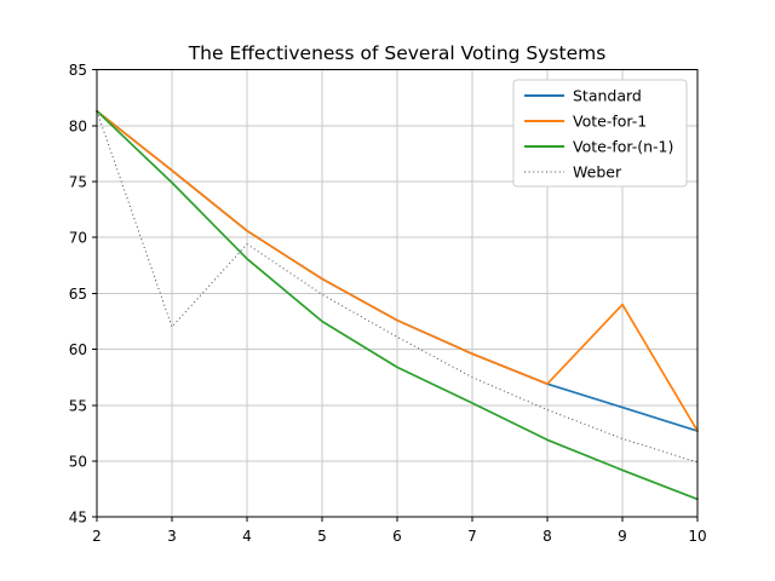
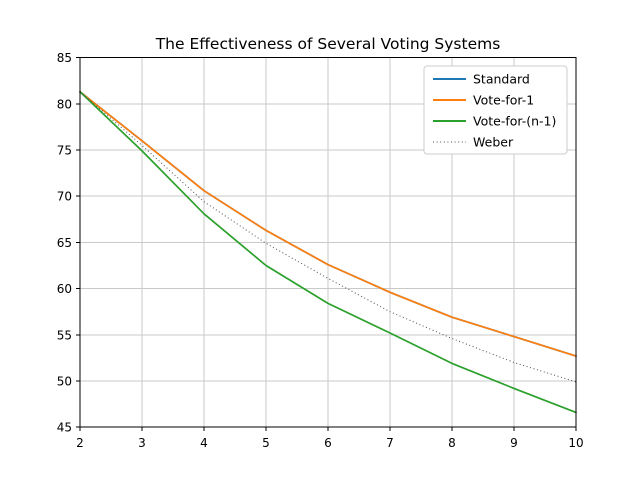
Weber/3: 62 -> 76
Vote-for-1/9: 64 -> 55
